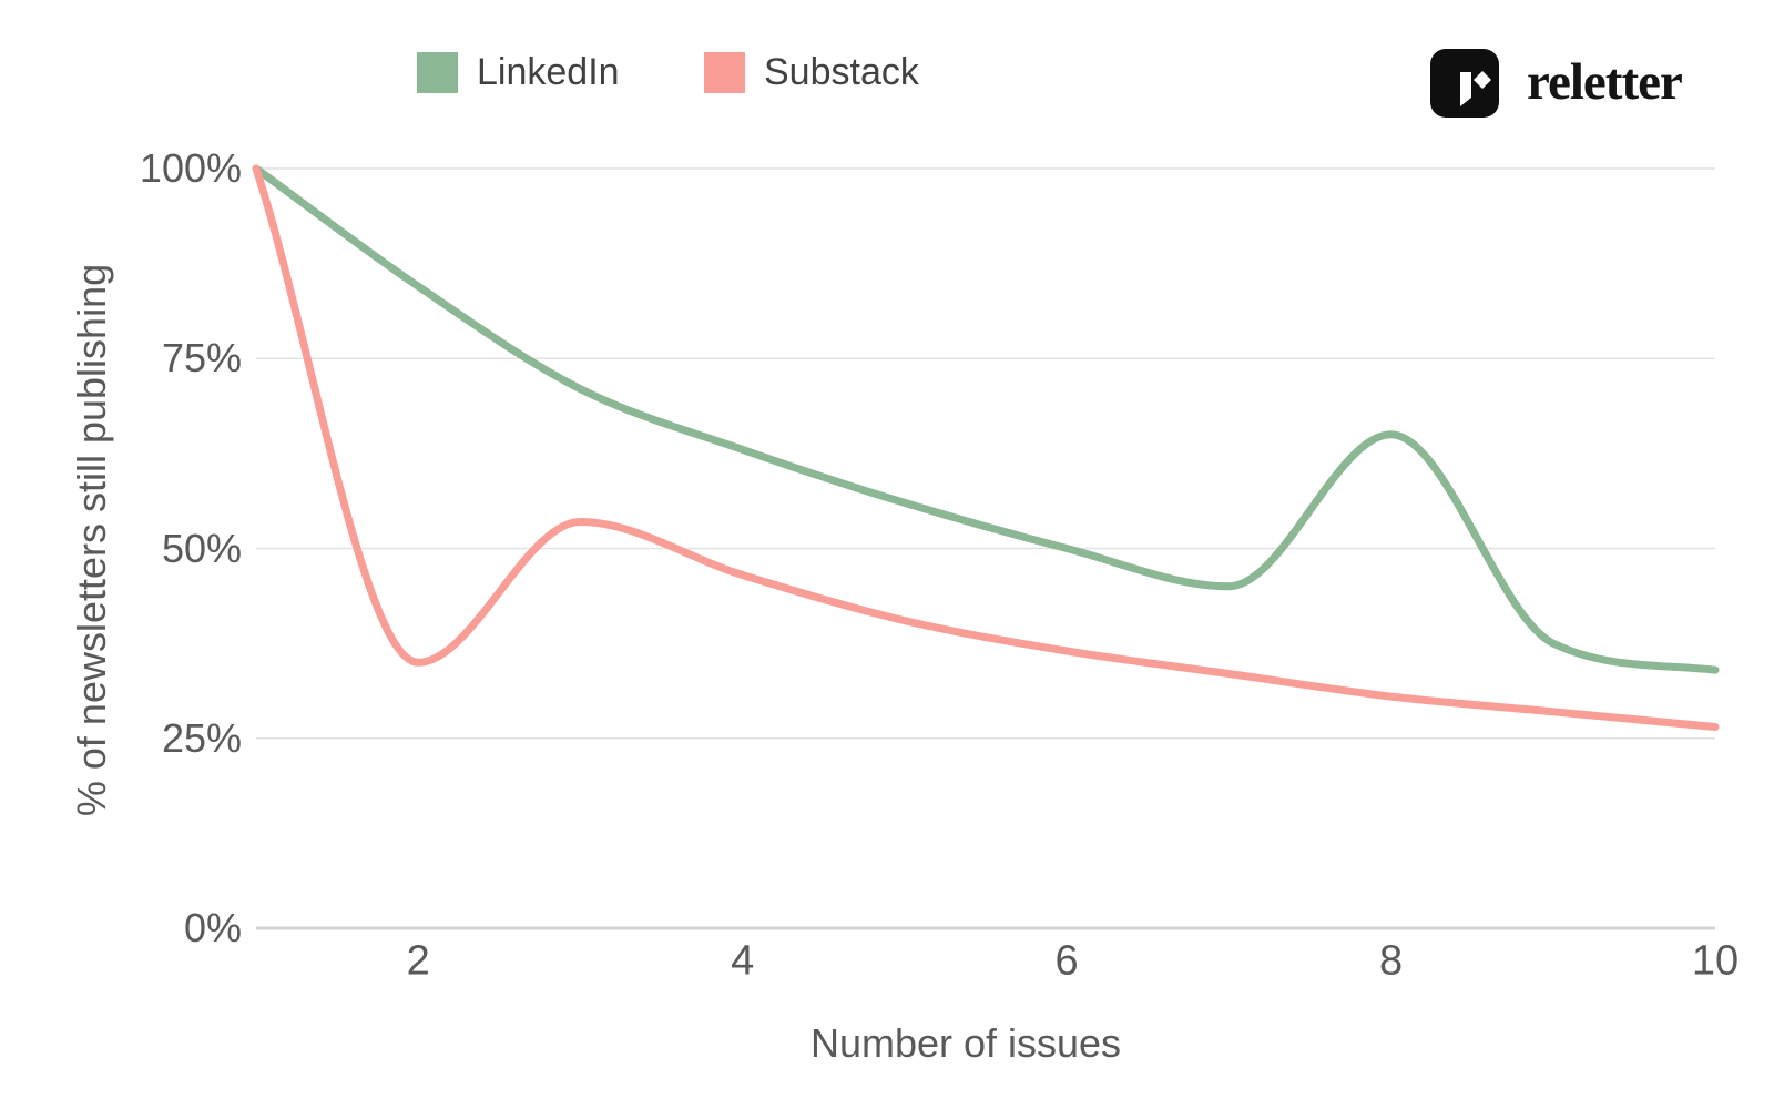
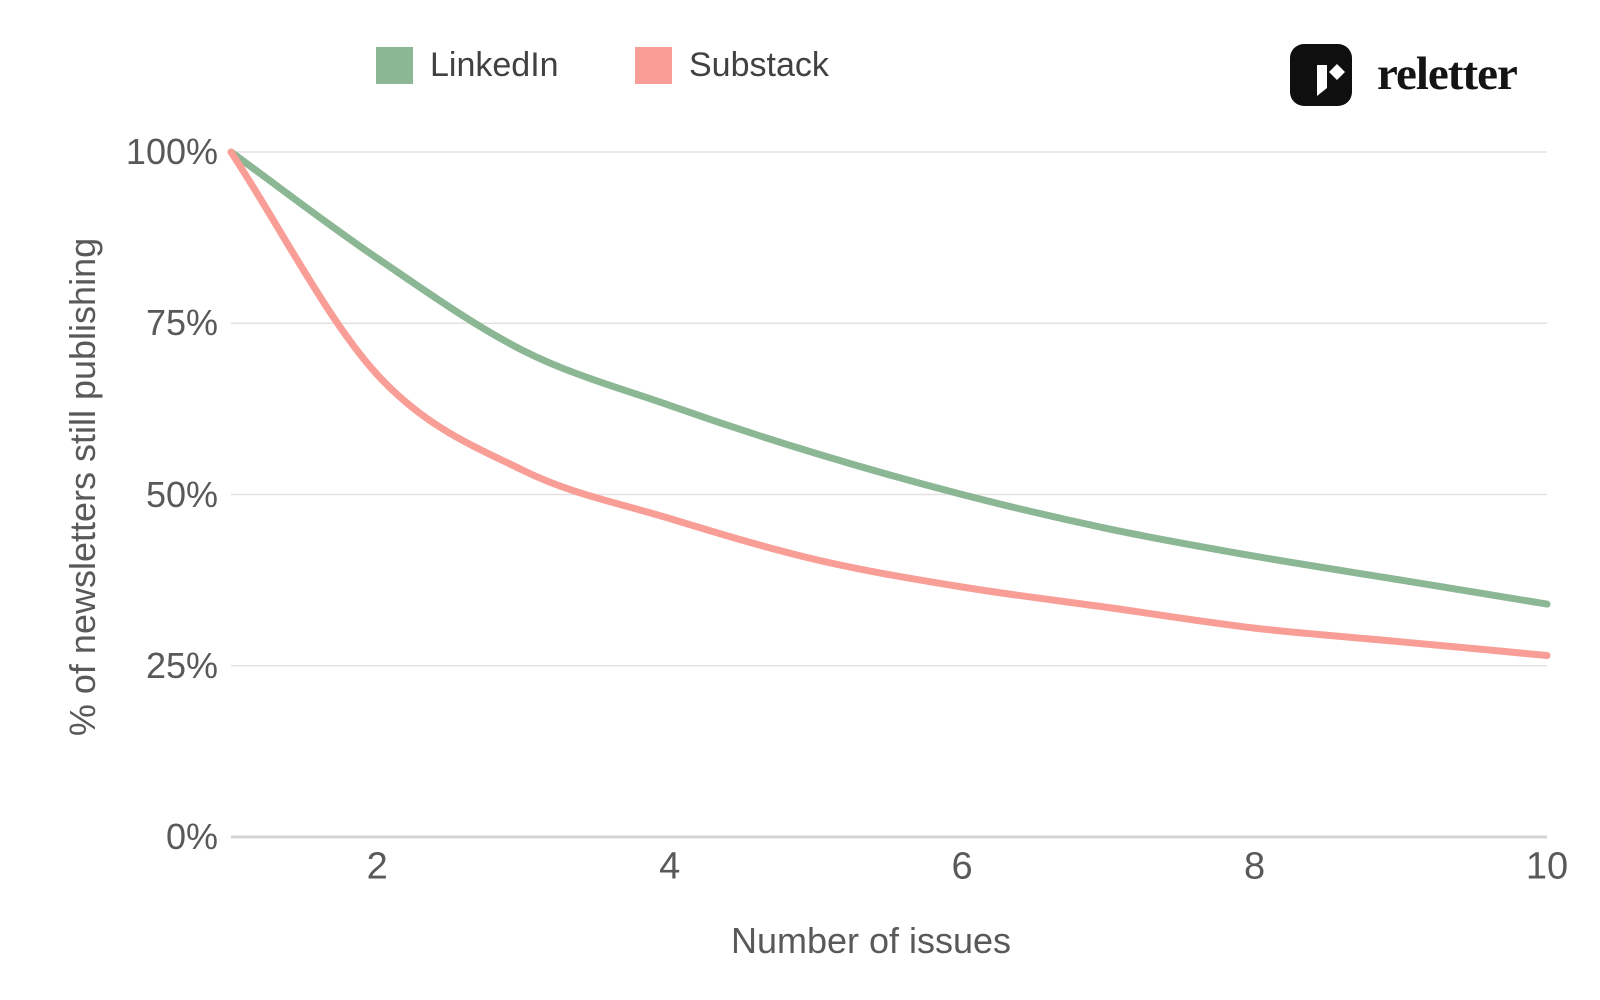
Substack/2: 35% -> 68%
LinkedIn/8: 65% -> 41%
